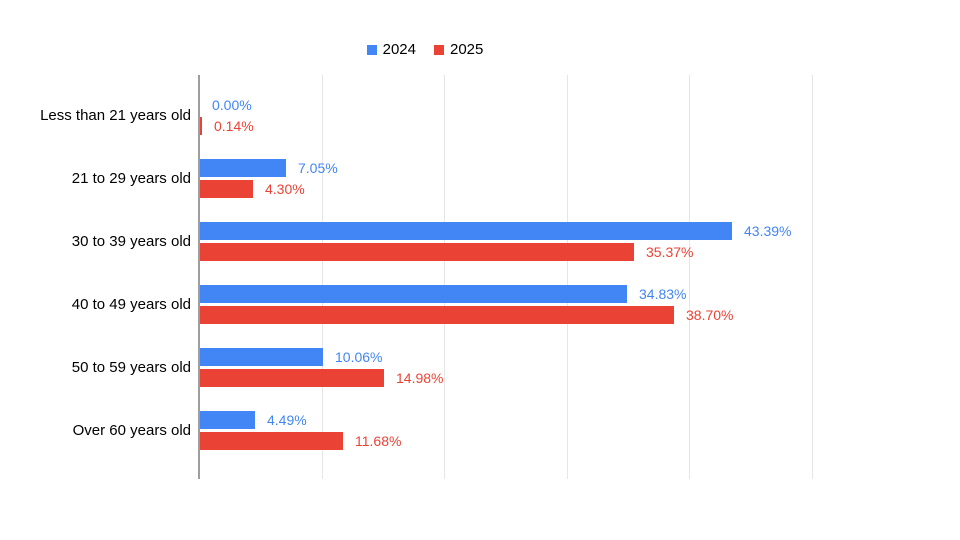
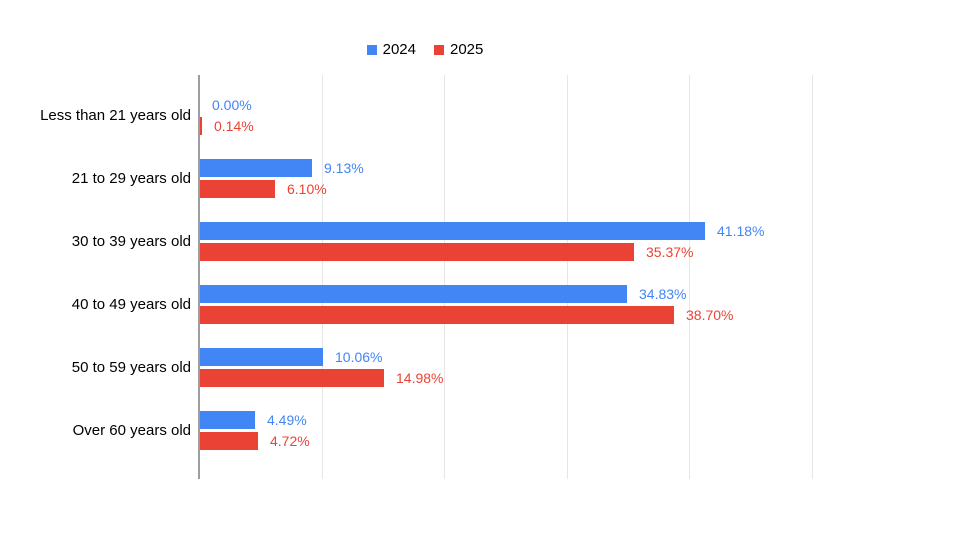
2024/21 to 29 years old: 7.05% -> 9.13%
2025/21 to 29 years old: 4.30% -> 6.10%
2024/30 to 39 years old: 43.39% -> 41.18%
2025/Over 60 years old: 11.68% -> 4.72%
